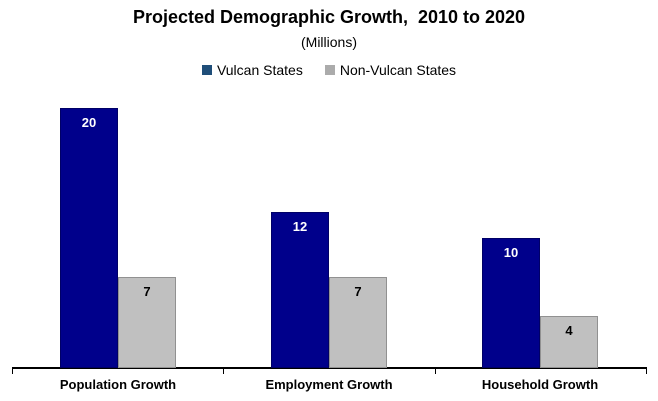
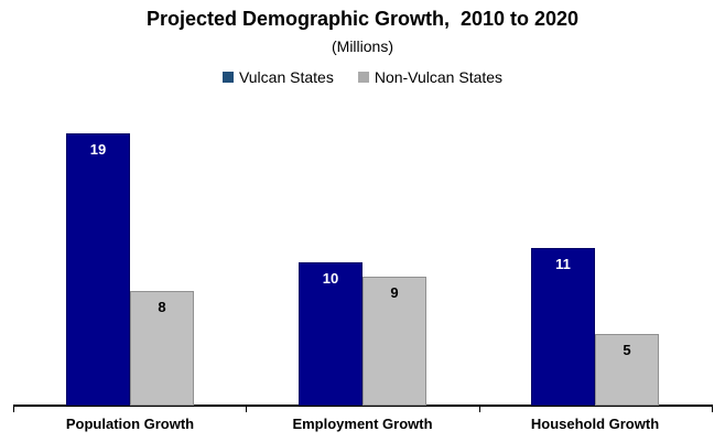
Vulcan States/Population Growth: 20 -> 19
Non-Vulcan States/Population Growth: 7 -> 8
Vulcan States/Employment Growth: 12 -> 10
Non-Vulcan States/Employment Growth: 7 -> 9
Vulcan States/Household Growth: 10 -> 11
Non-Vulcan States/Household Growth: 4 -> 5
